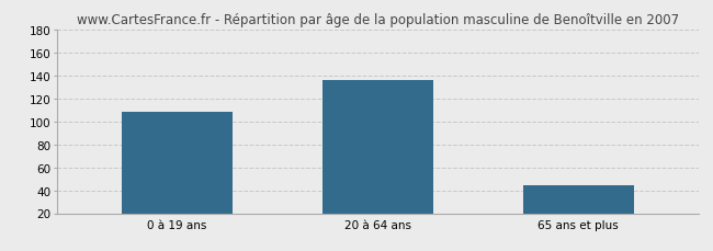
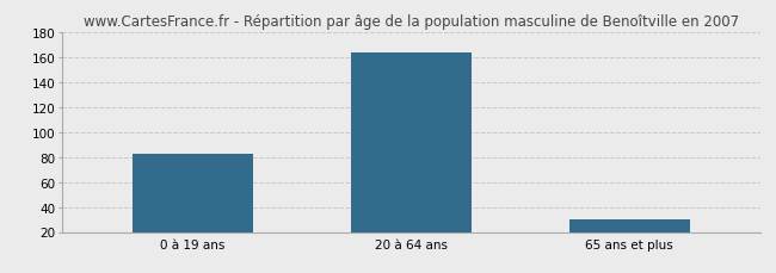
0 à 19 ans: 108 -> 82
20 à 64 ans: 136 -> 163
65 ans et plus: 44 -> 30
